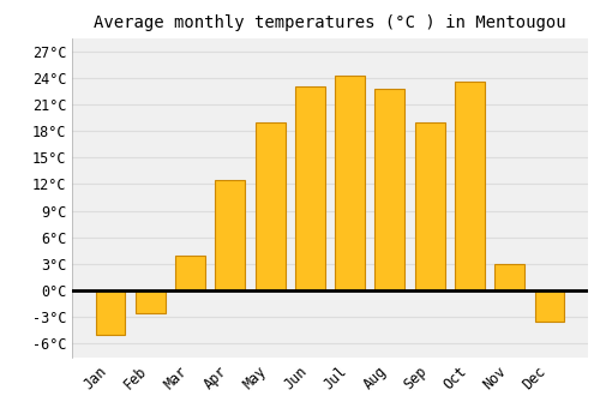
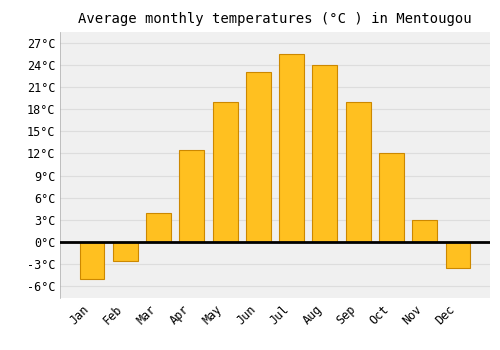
Jul: 24.2°C -> 25.5°C
Aug: 22.8°C -> 24.0°C
Oct: 23.6°C -> 12.0°C
